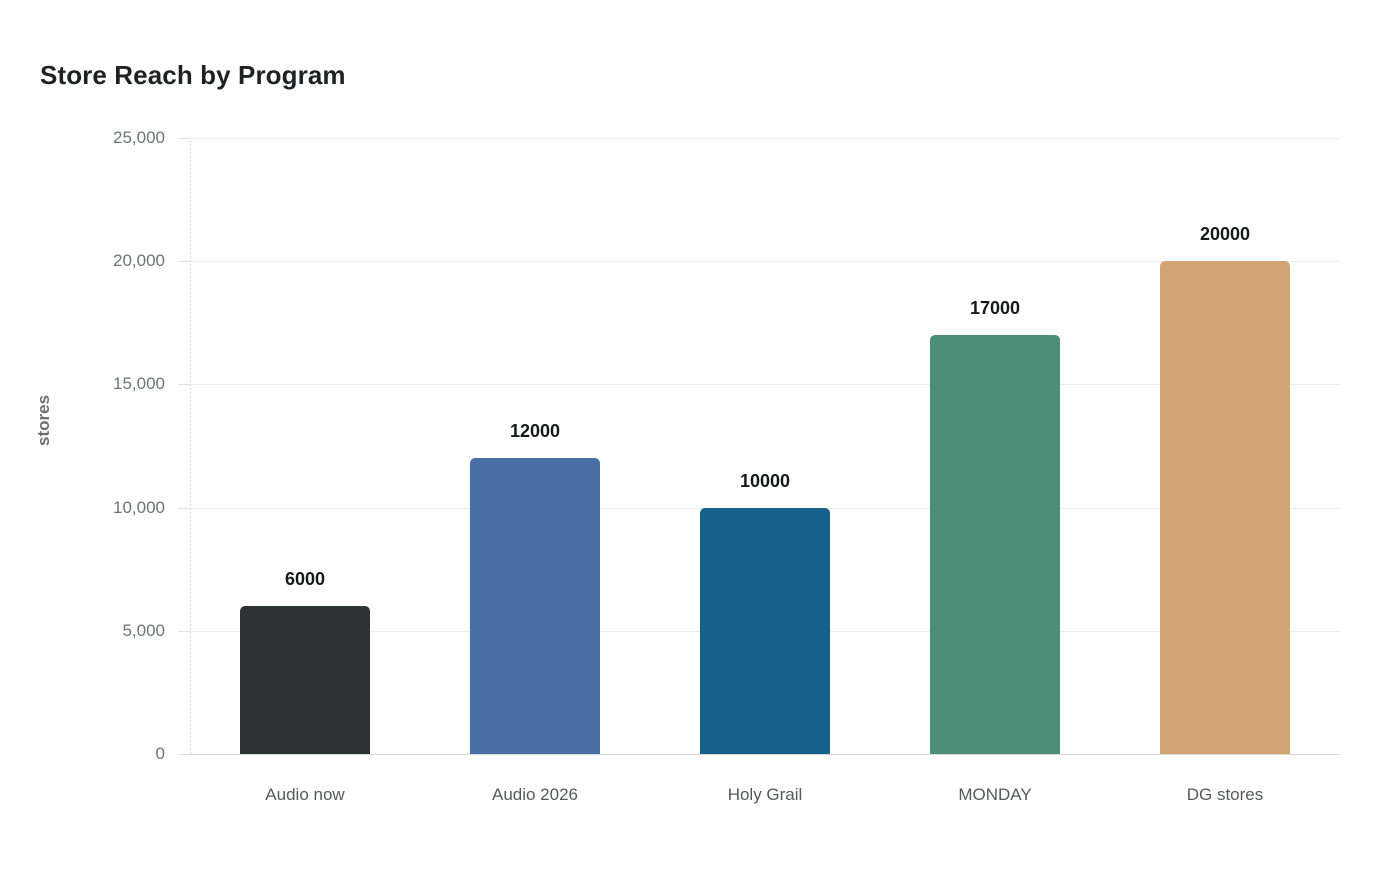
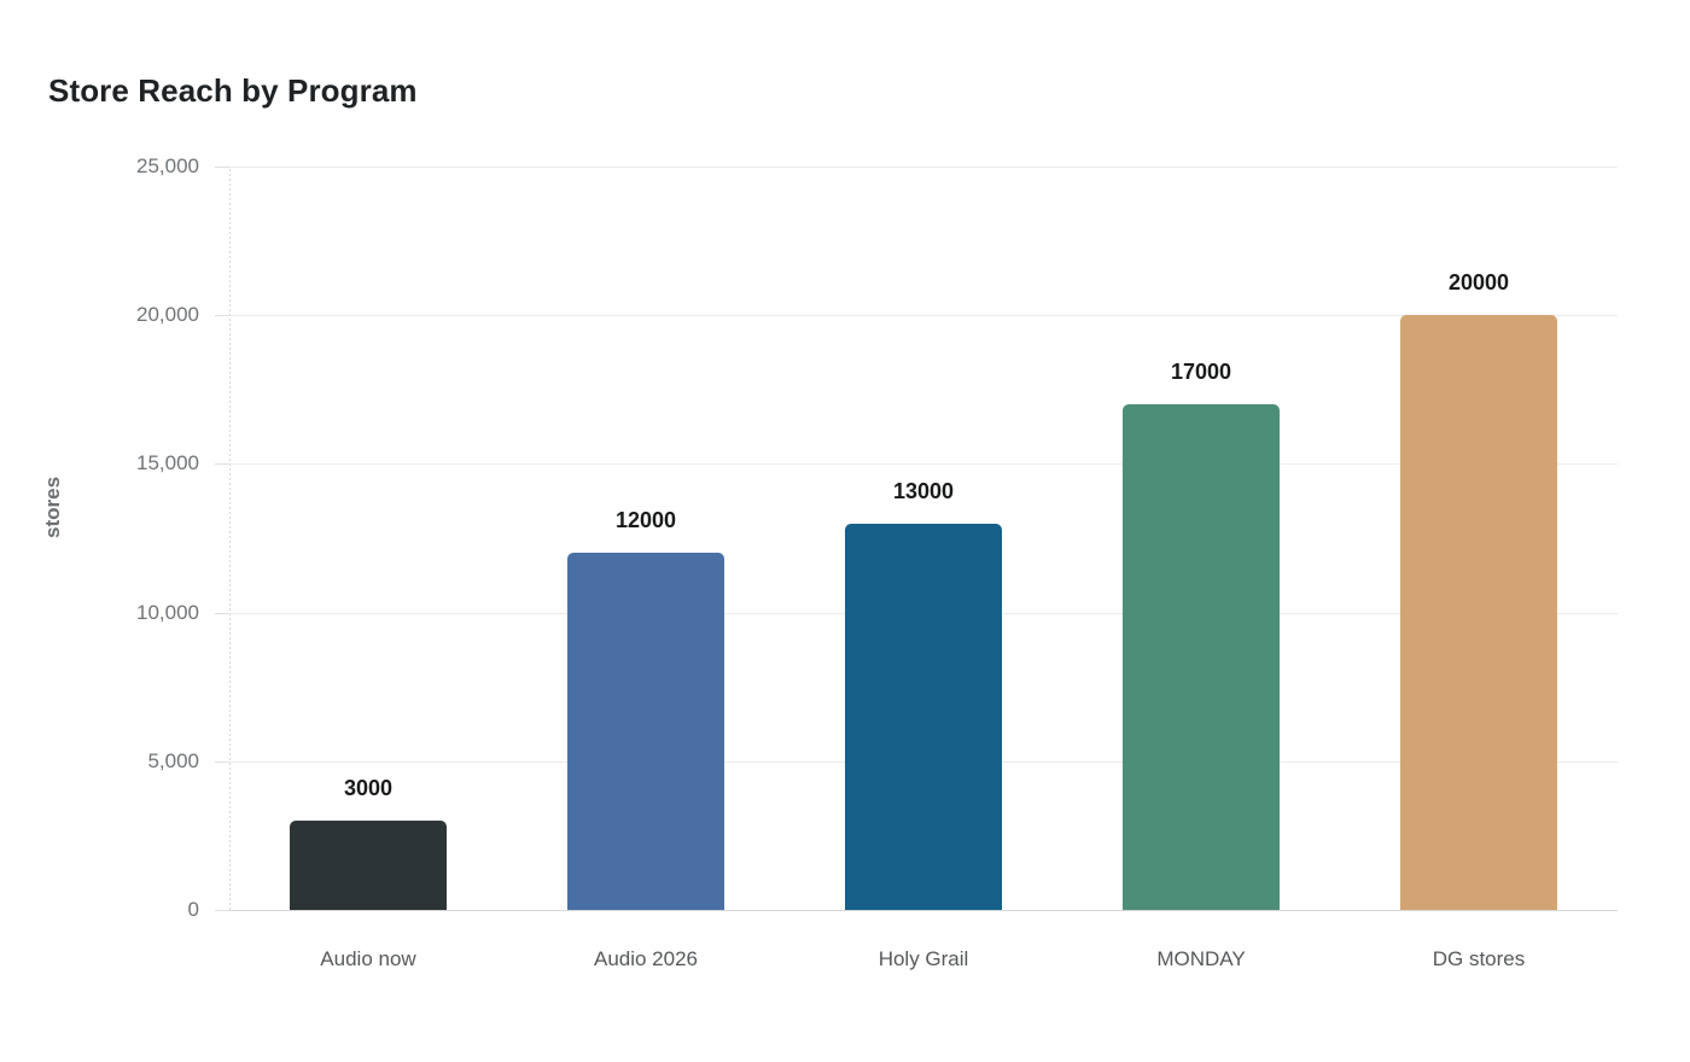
Audio now: 6000 -> 3000
Holy Grail: 10000 -> 13000
